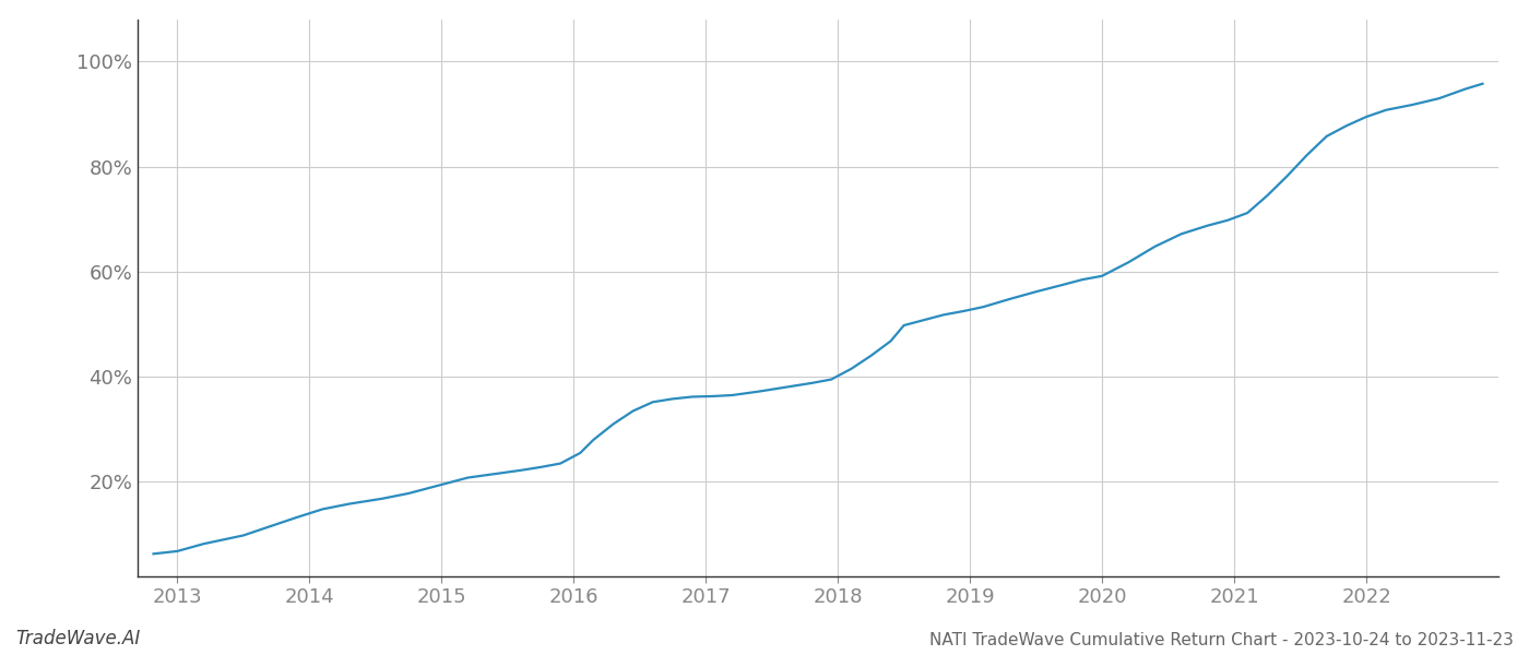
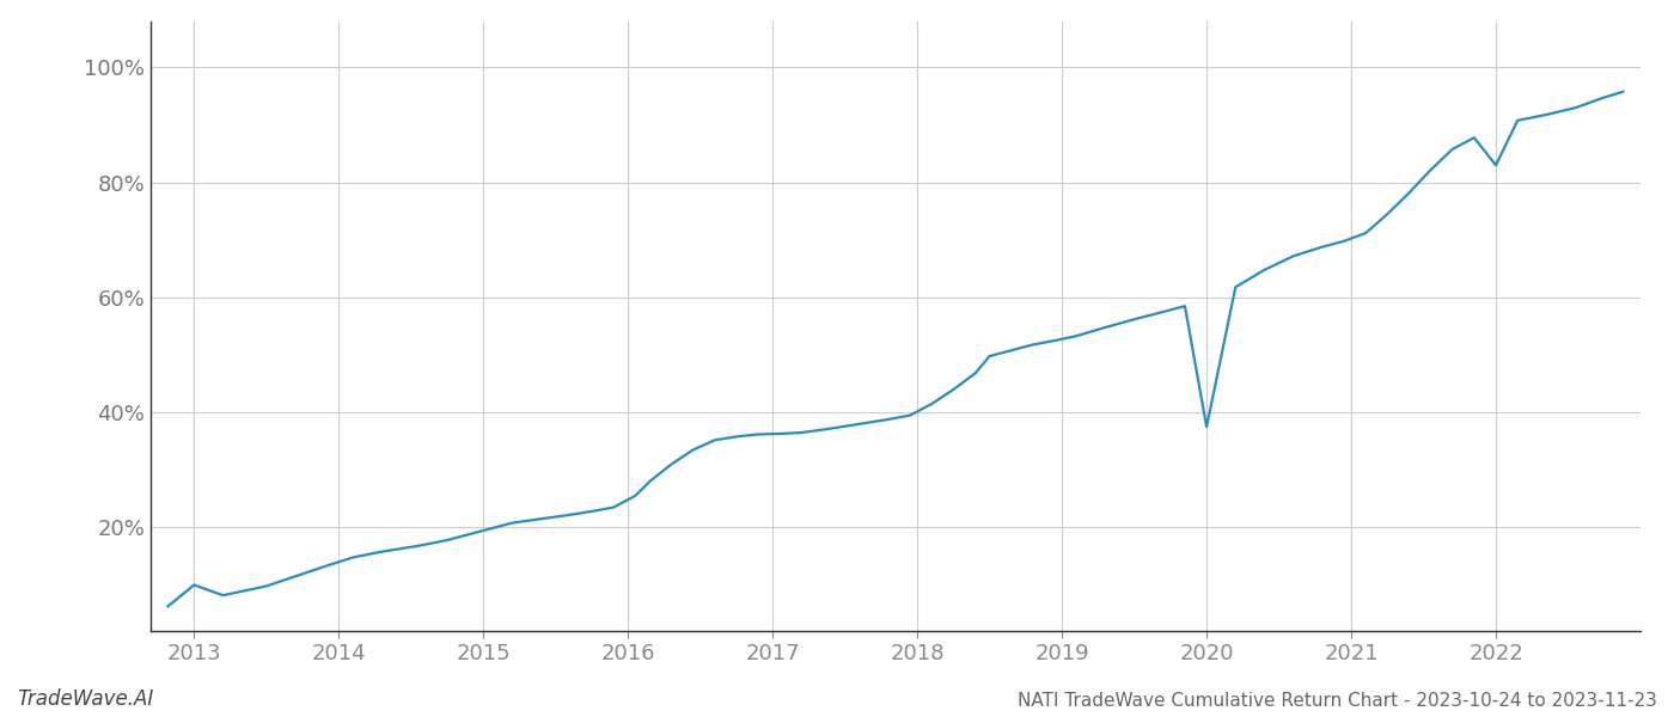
2013: 6.8% -> 10.0%
2020: 59.2% -> 37.5%
2022: 89.5% -> 83.0%
